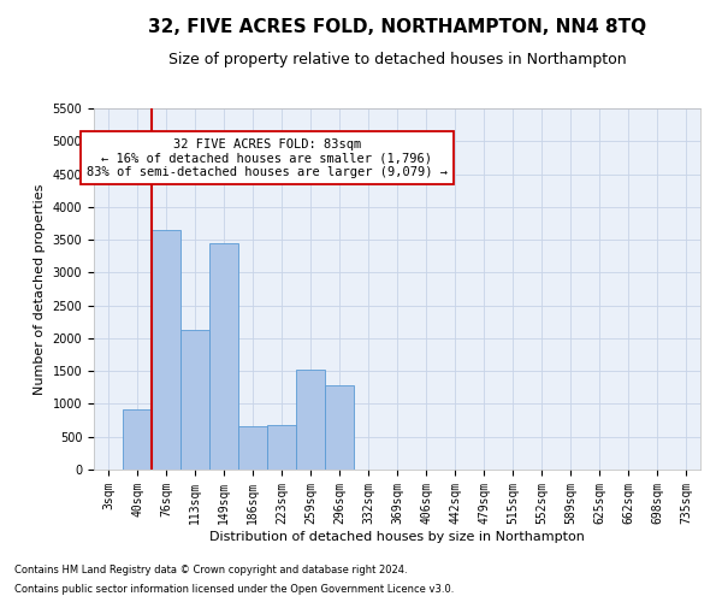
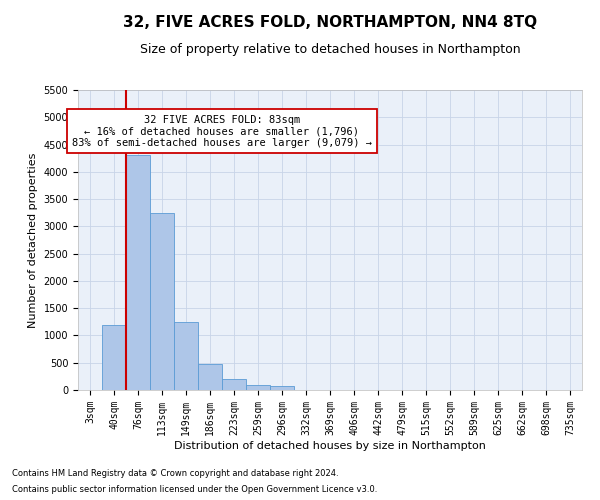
40sqm: 920 -> 1200
76sqm: 3640 -> 4300
113sqm: 2120 -> 3250
149sqm: 3440 -> 1250
186sqm: 660 -> 480
223sqm: 680 -> 200
259sqm: 1520 -> 100
296sqm: 1280 -> 60
